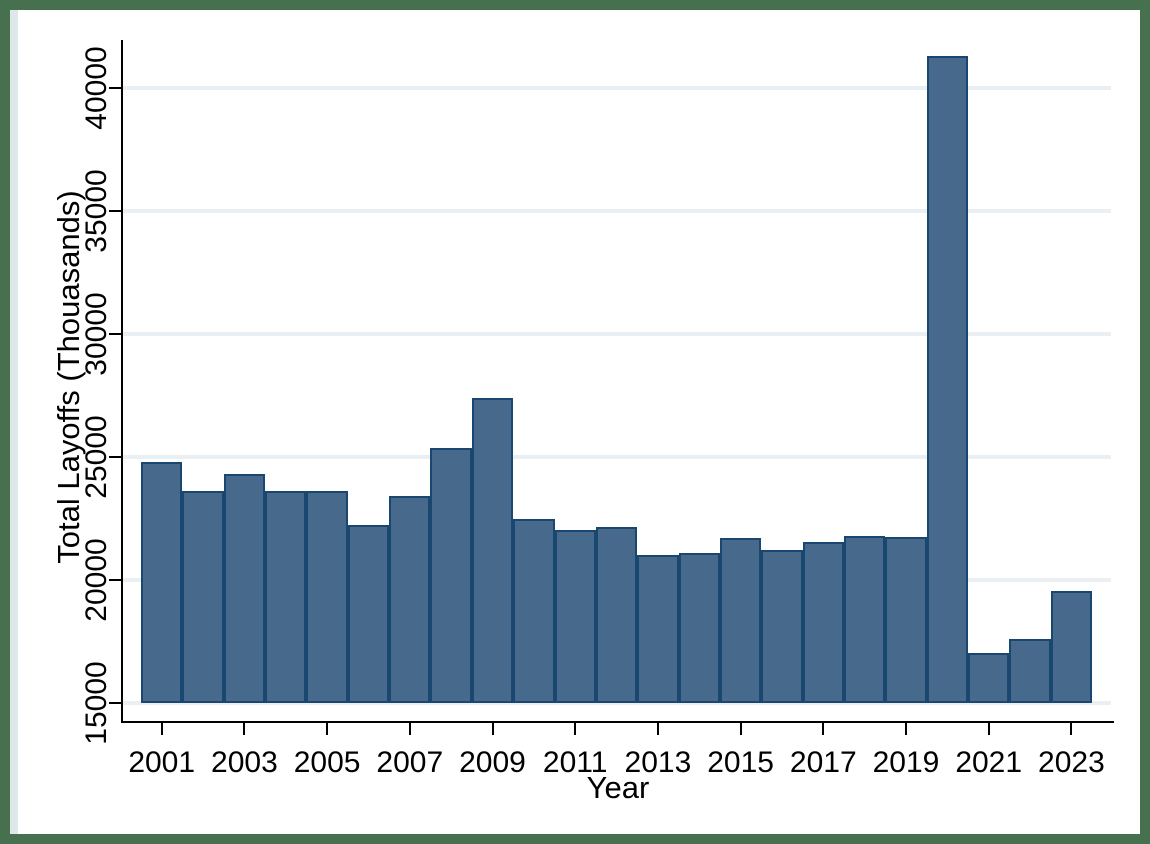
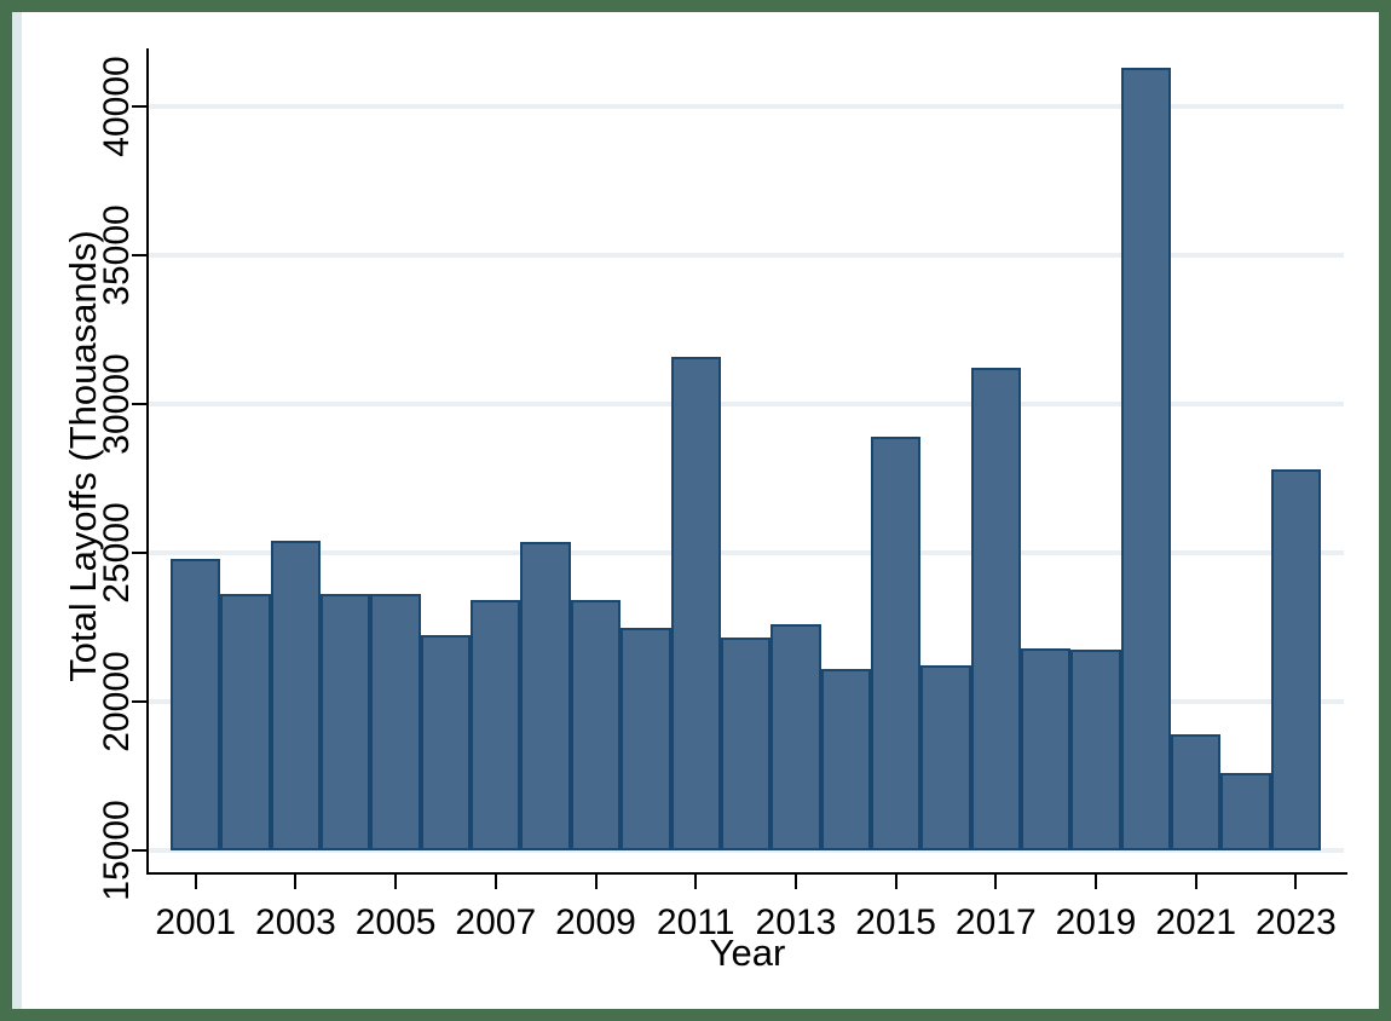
2003: 24300 -> 25400
2009: 27400 -> 23400
2011: 22000 -> 31600
2013: 21000 -> 22600
2015: 21700 -> 28900
2017: 21600 -> 31200
2021: 17000 -> 18900
2023: 19600 -> 27800
